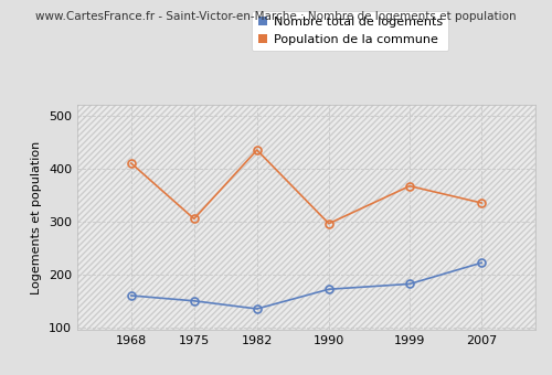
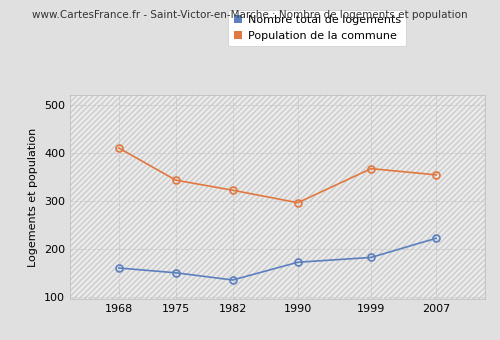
Population de la commune/1975: 305 -> 343
Population de la commune/1982: 435 -> 322
Population de la commune/2007: 335 -> 354
